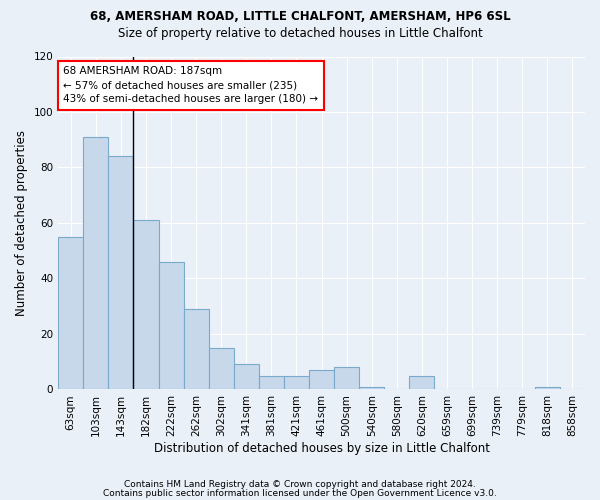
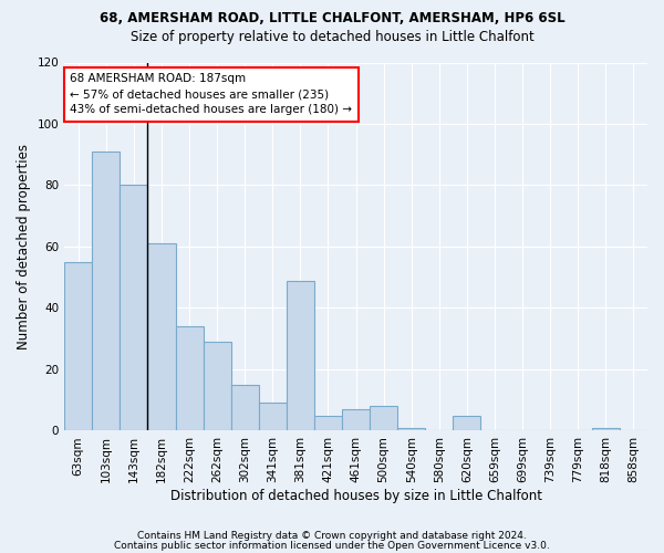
143sqm: 84 -> 80
222sqm: 46 -> 34
381sqm: 5 -> 49
